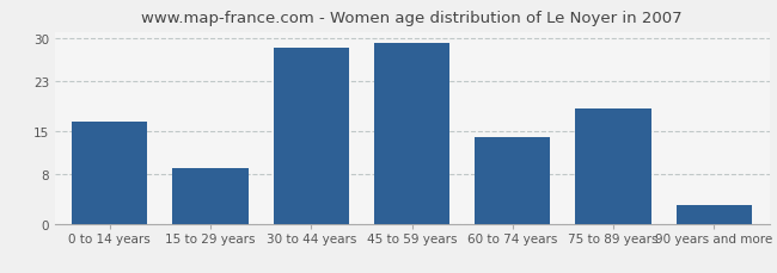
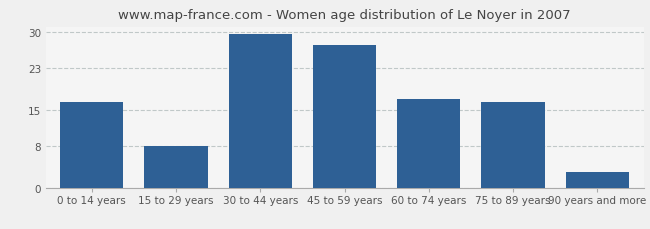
15 to 29 years: 9.0 -> 8.0
30 to 44 years: 28.4 -> 29.5
45 to 59 years: 29.2 -> 27.5
60 to 74 years: 14.0 -> 17.0
75 to 89 years: 18.6 -> 16.5
